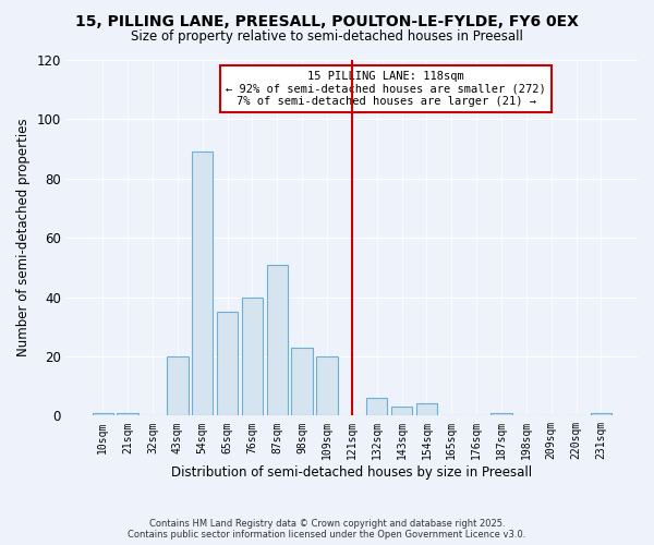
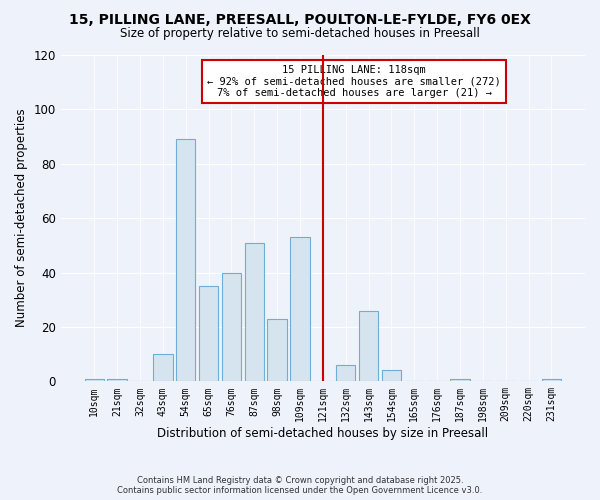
43sqm: 20 -> 10
109sqm: 20 -> 53
143sqm: 3 -> 26
